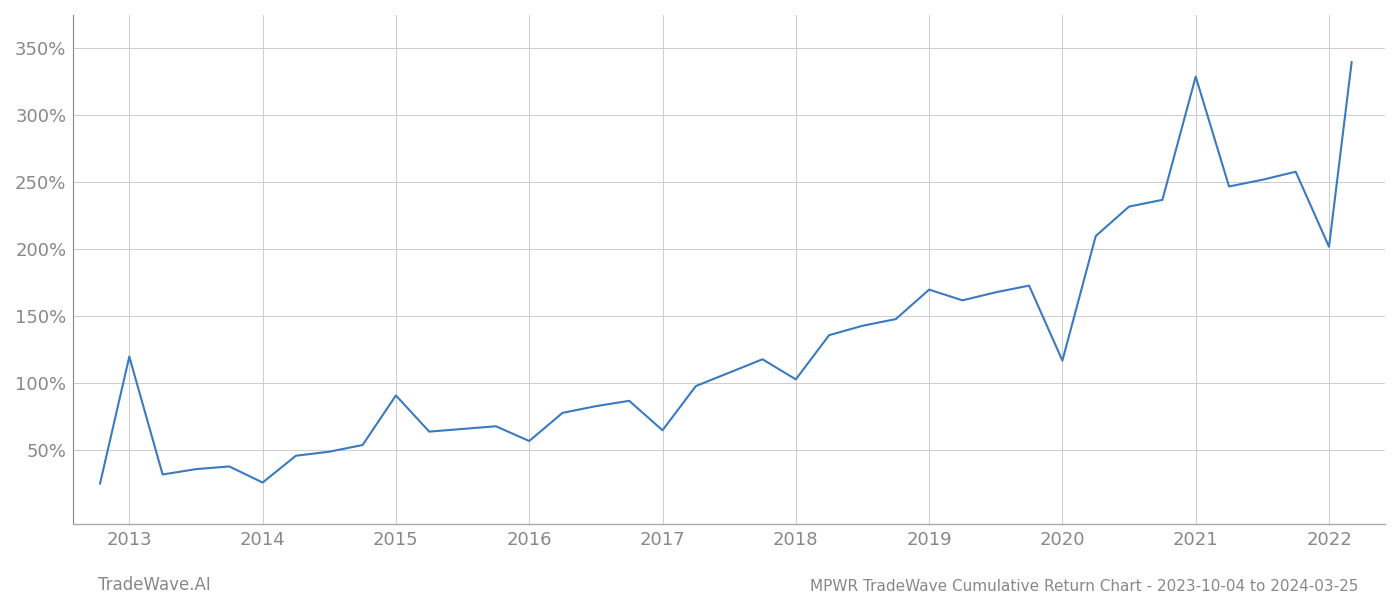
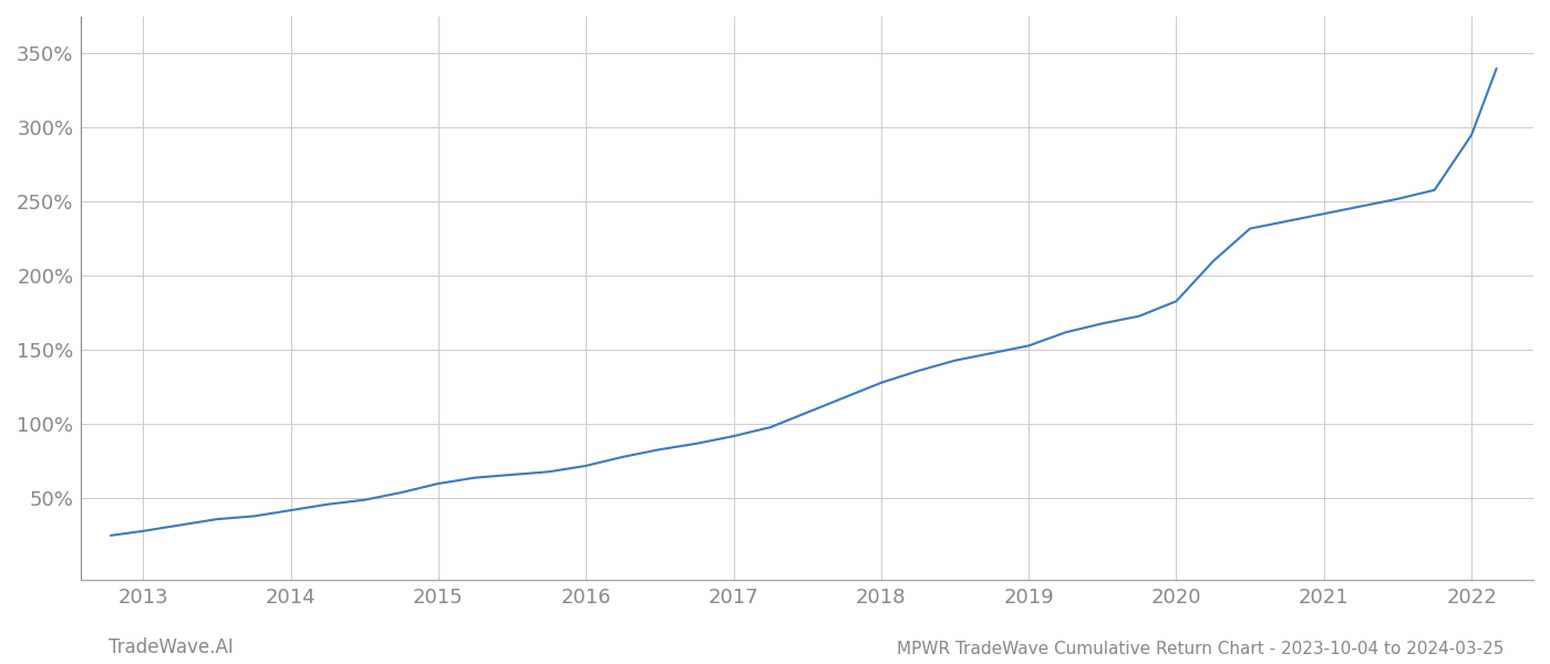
2013: 120% -> 28%
2014: 26% -> 42%
2015: 91% -> 60%
2016: 57% -> 72%
2017: 65% -> 92%
2018: 103% -> 128%
2019: 170% -> 153%
2020: 117% -> 183%
2021: 329% -> 242%
2022: 202% -> 295%
